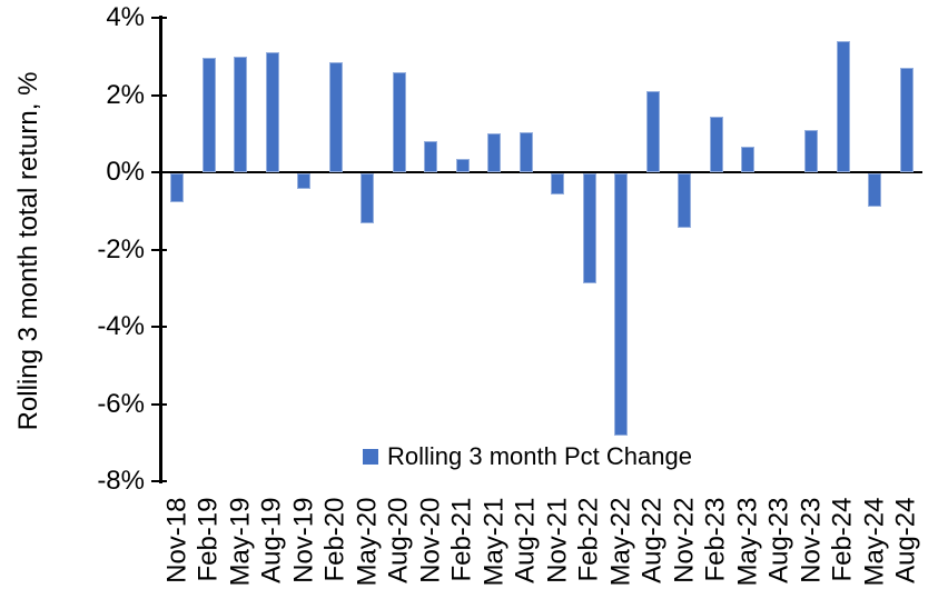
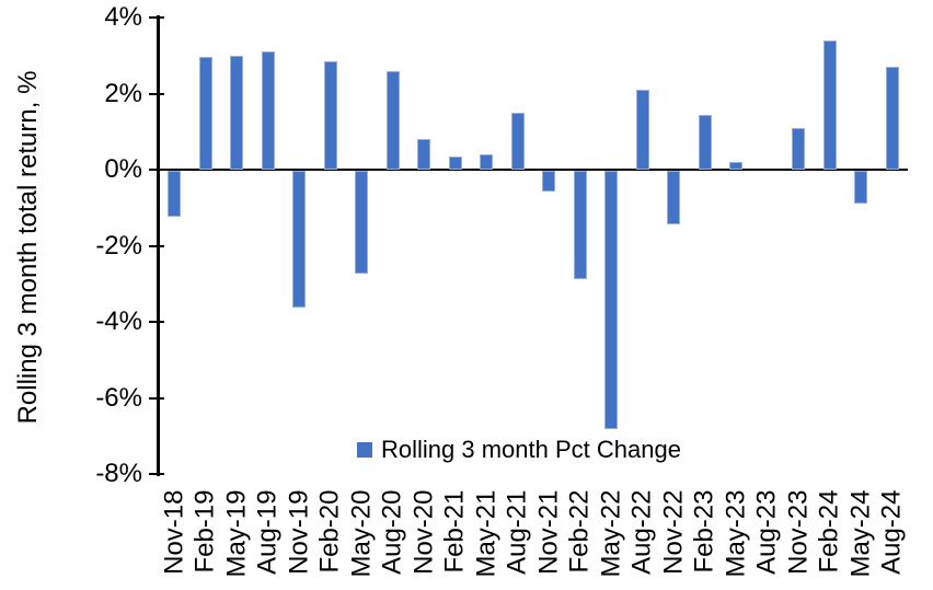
Nov-18: -0.8% -> -1.2%
Nov-19: -0.4% -> -3.6%
May-20: -1.3% -> -2.7%
May-21: 1.0% -> 0.4%
Aug-21: 1.1% -> 1.5%
May-23: 0.7% -> 0.2%
